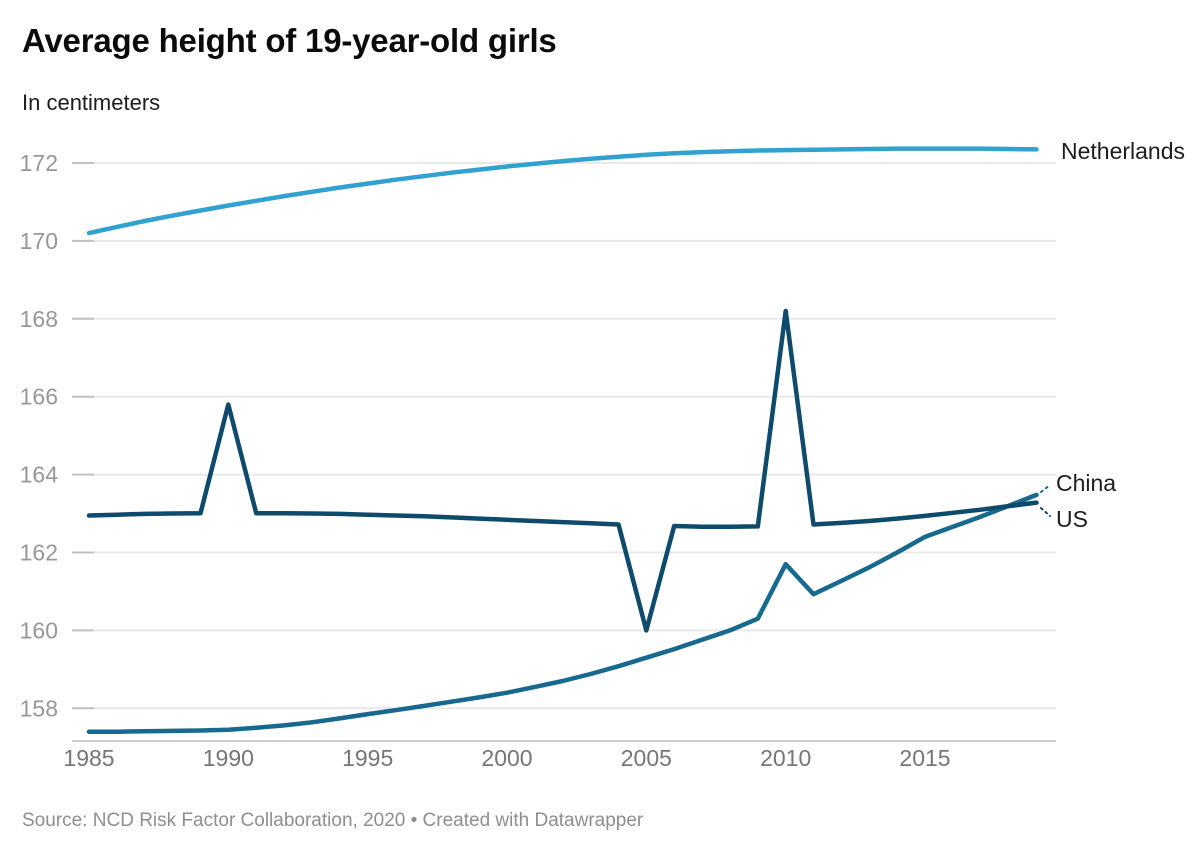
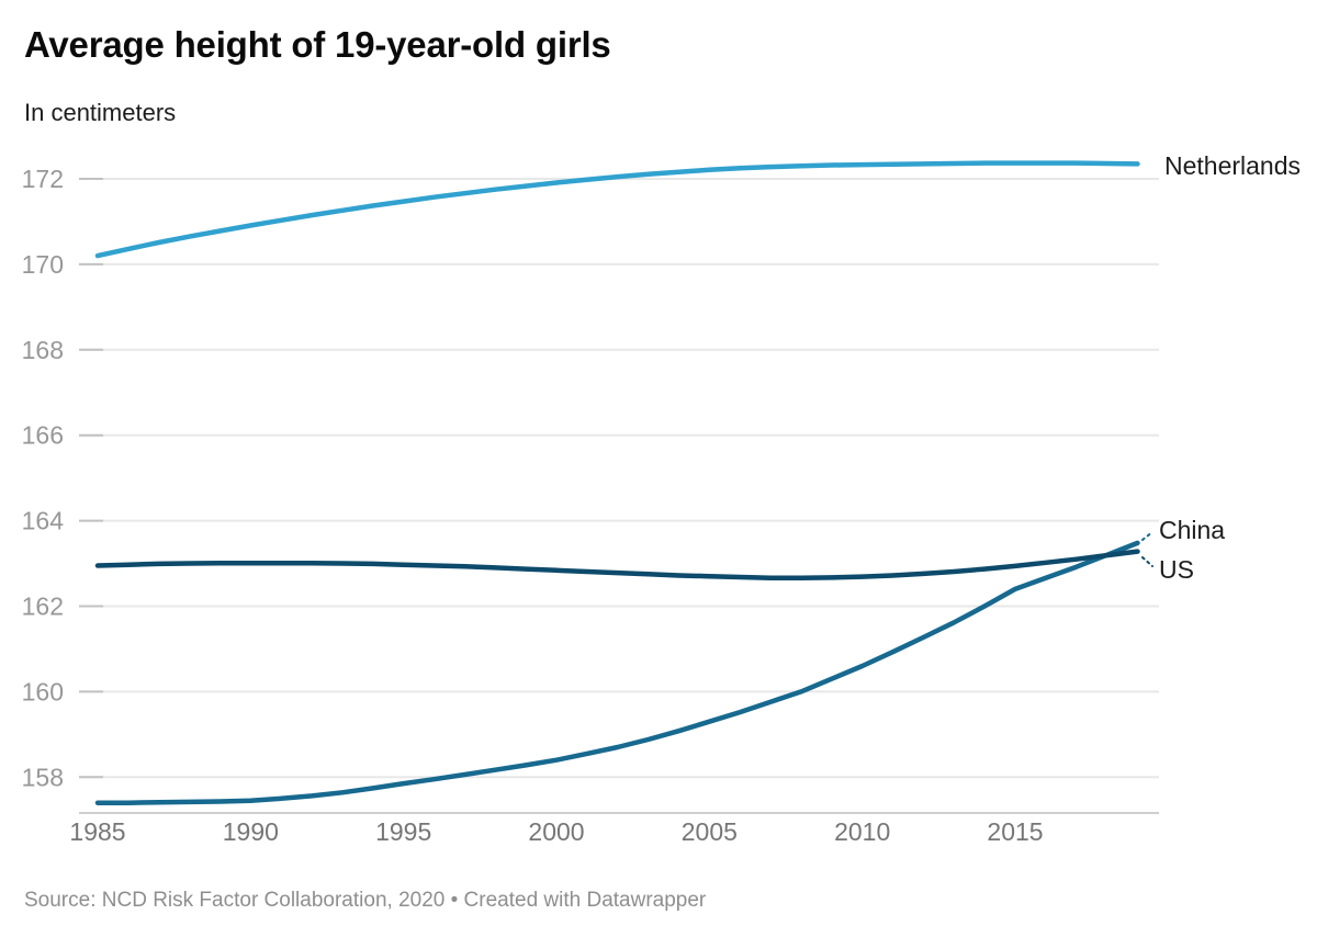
US/1990: 165.8 -> 163.0
US/2005: 160.0 -> 162.7
China/2010: 161.7 -> 160.6
US/2010: 168.2 -> 162.7
